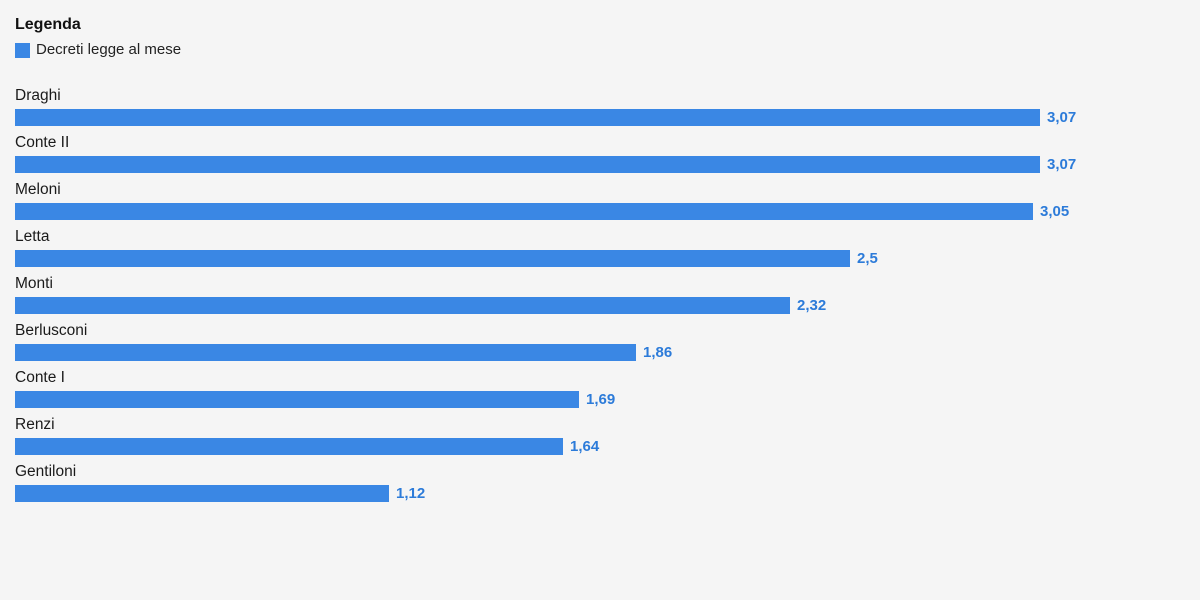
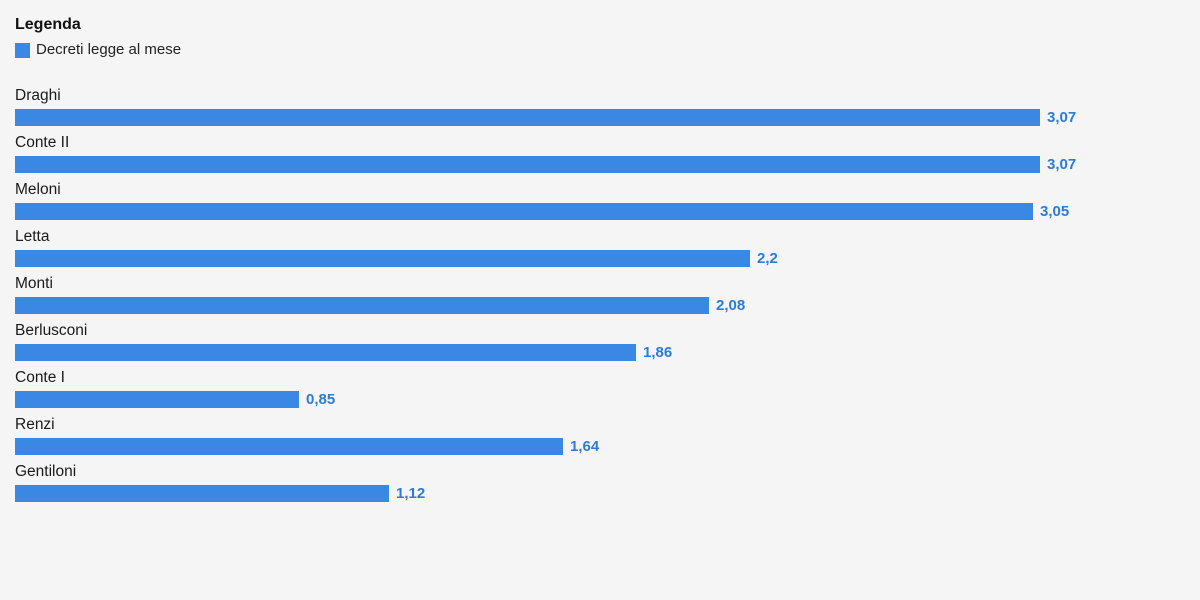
Letta: 2,5 -> 2,2
Monti: 2,32 -> 2,08
Conte I: 1,69 -> 0,85
